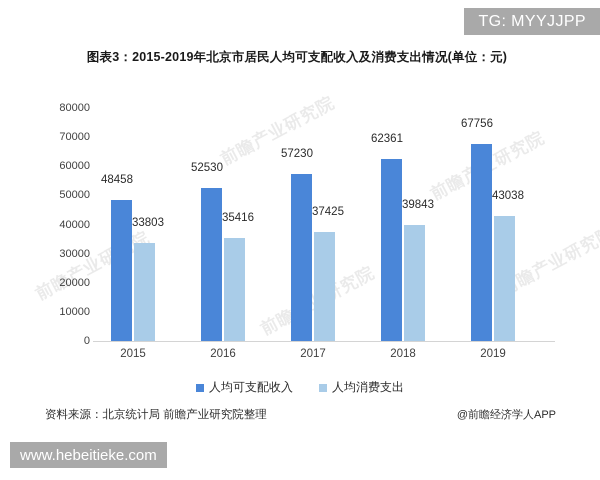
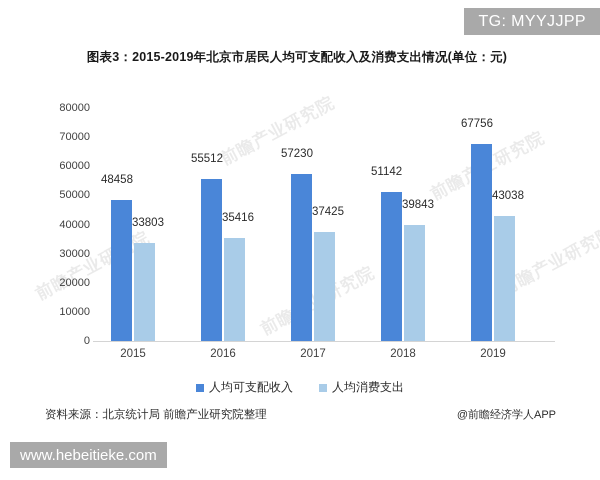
人均可支配收入/2016: 52530 -> 55512
人均可支配收入/2018: 62361 -> 51142
